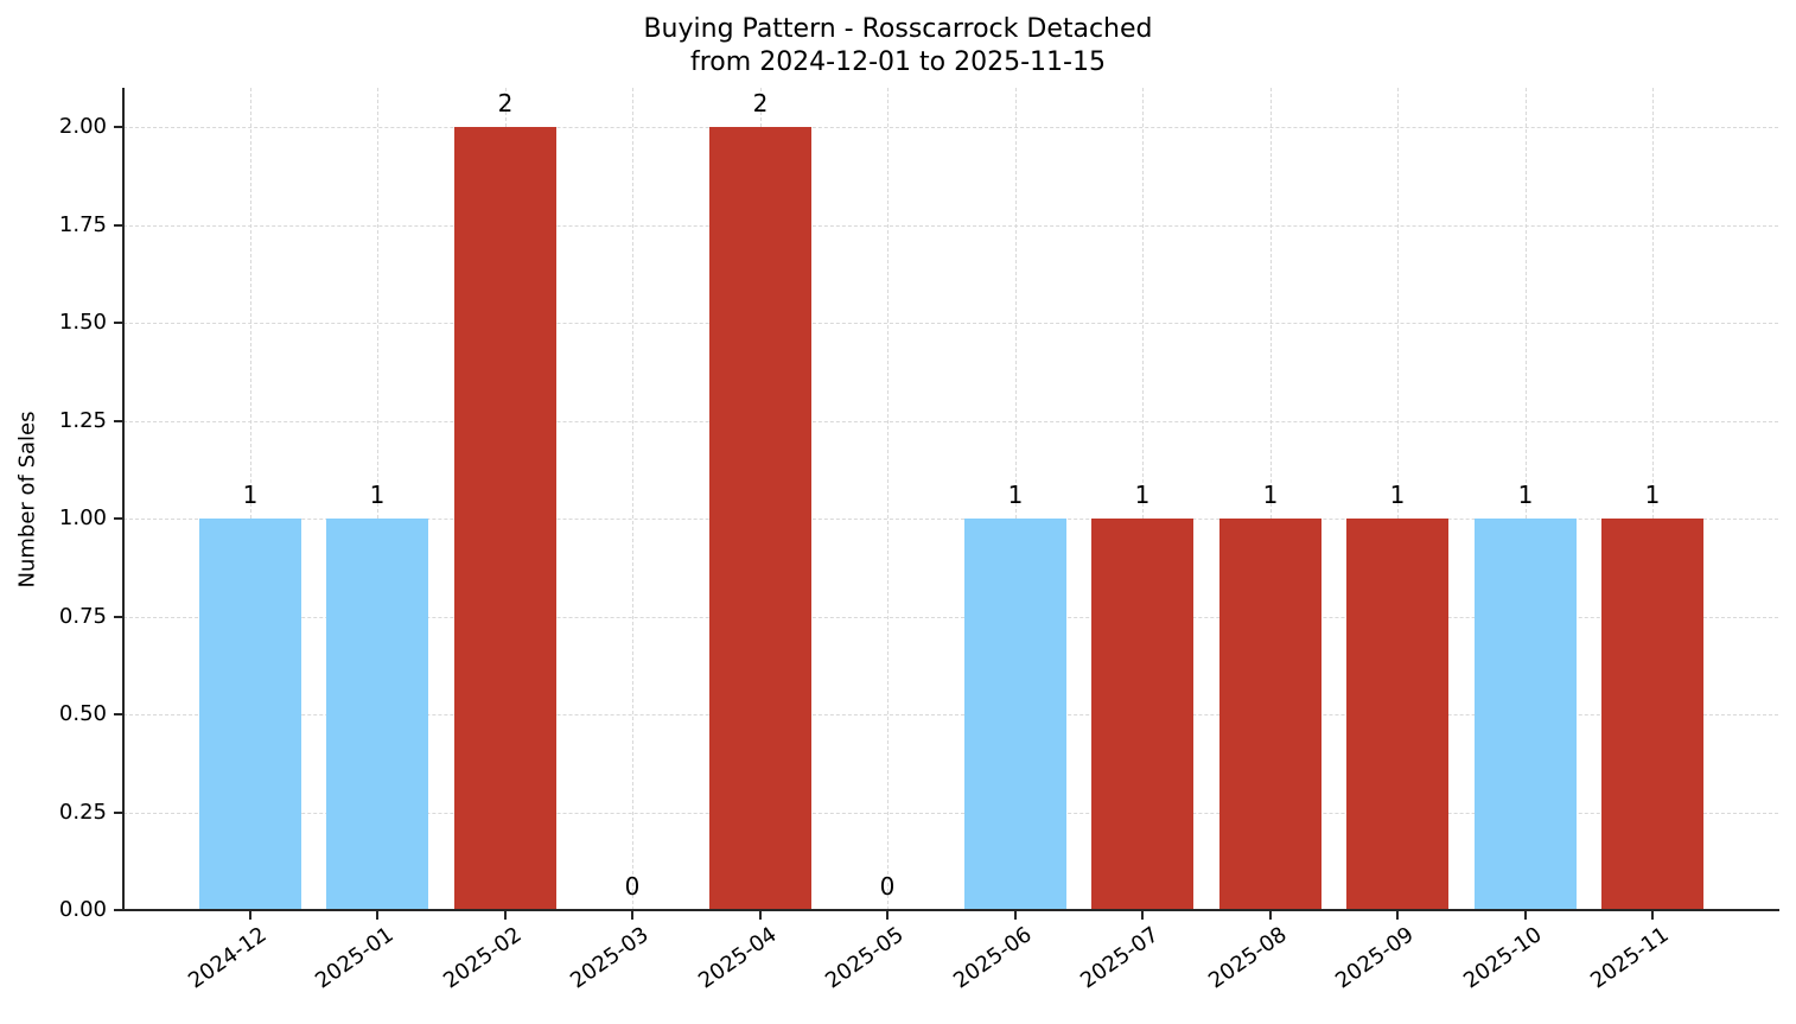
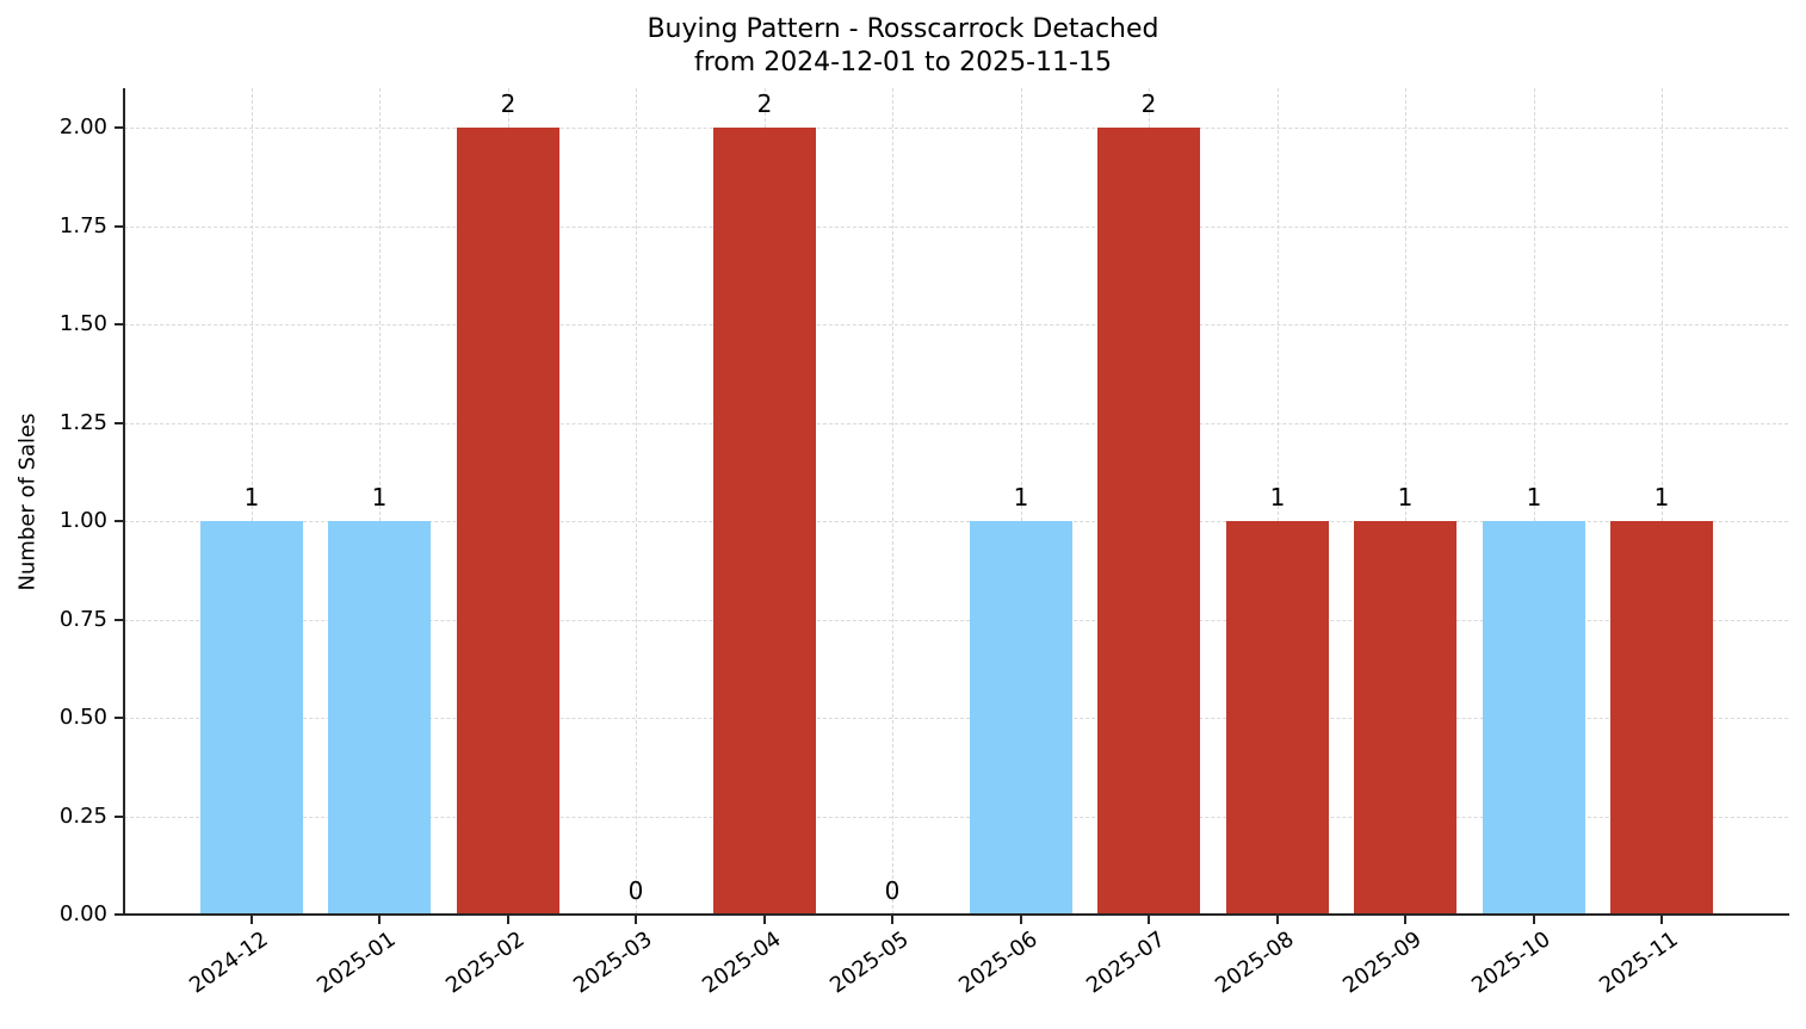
2025-07: 1 -> 2
